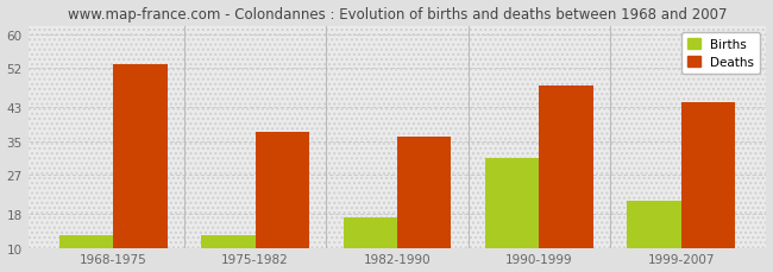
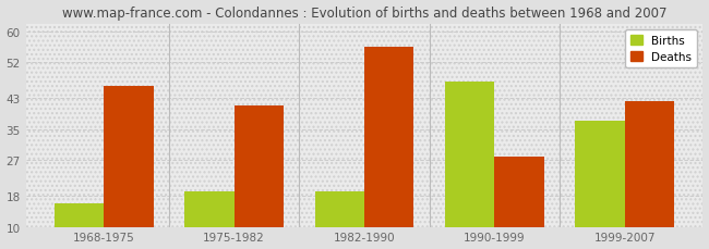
Births/1968-1975: 13 -> 16
Deaths/1968-1975: 53 -> 46
Births/1975-1982: 13 -> 19
Deaths/1975-1982: 37 -> 41
Births/1982-1990: 17 -> 19
Deaths/1982-1990: 36 -> 56
Births/1990-1999: 31 -> 47
Deaths/1990-1999: 48 -> 28
Births/1999-2007: 21 -> 37
Deaths/1999-2007: 44 -> 42
